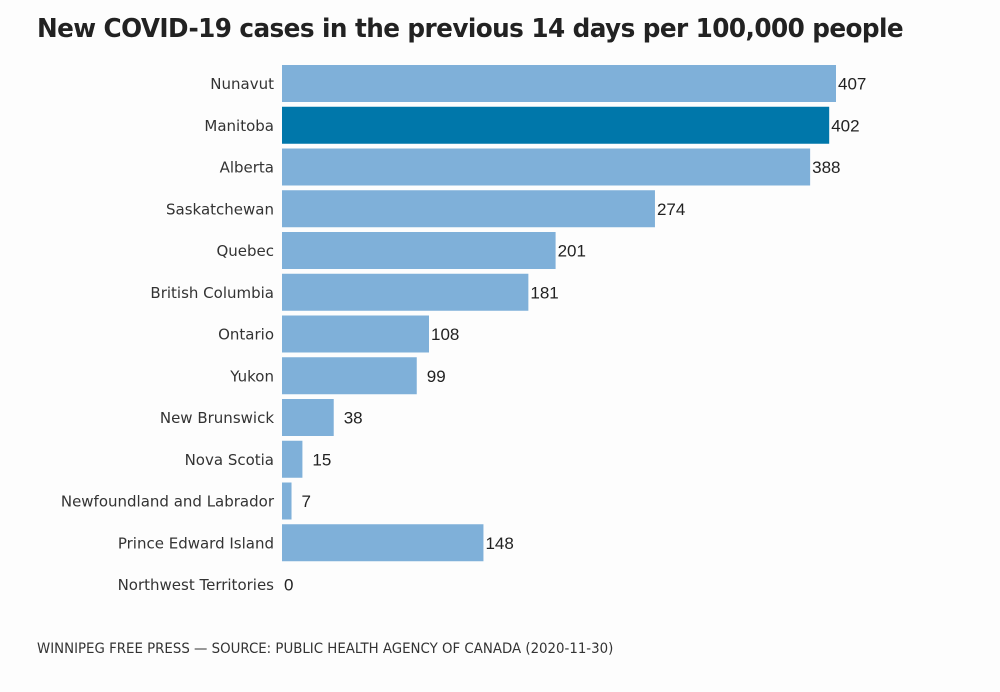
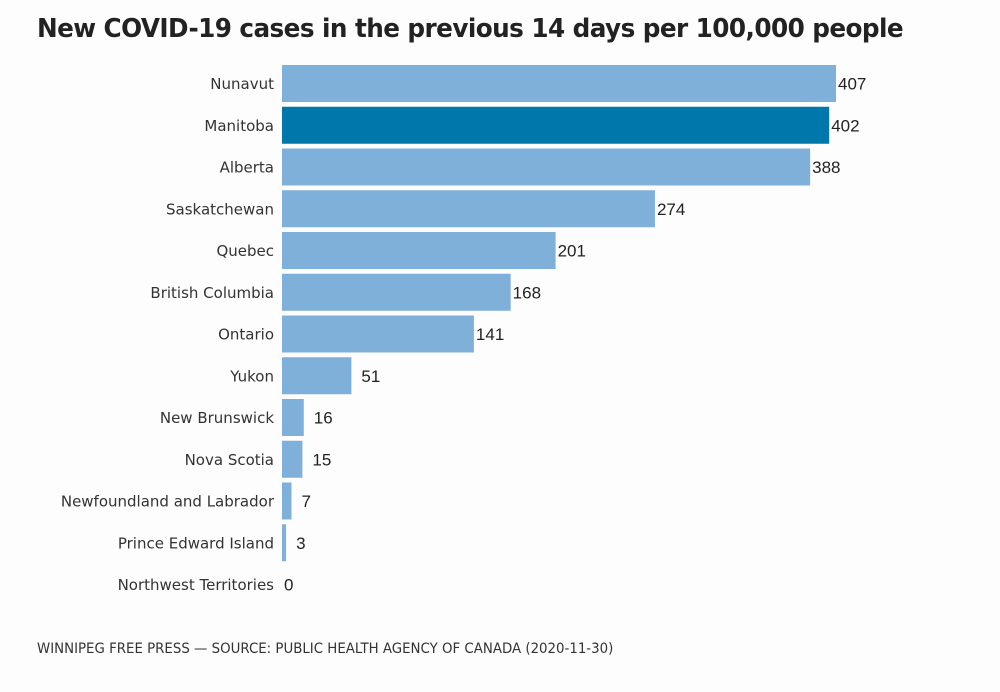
British Columbia: 181 -> 168
Ontario: 108 -> 141
Yukon: 99 -> 51
New Brunswick: 38 -> 16
Prince Edward Island: 148 -> 3
